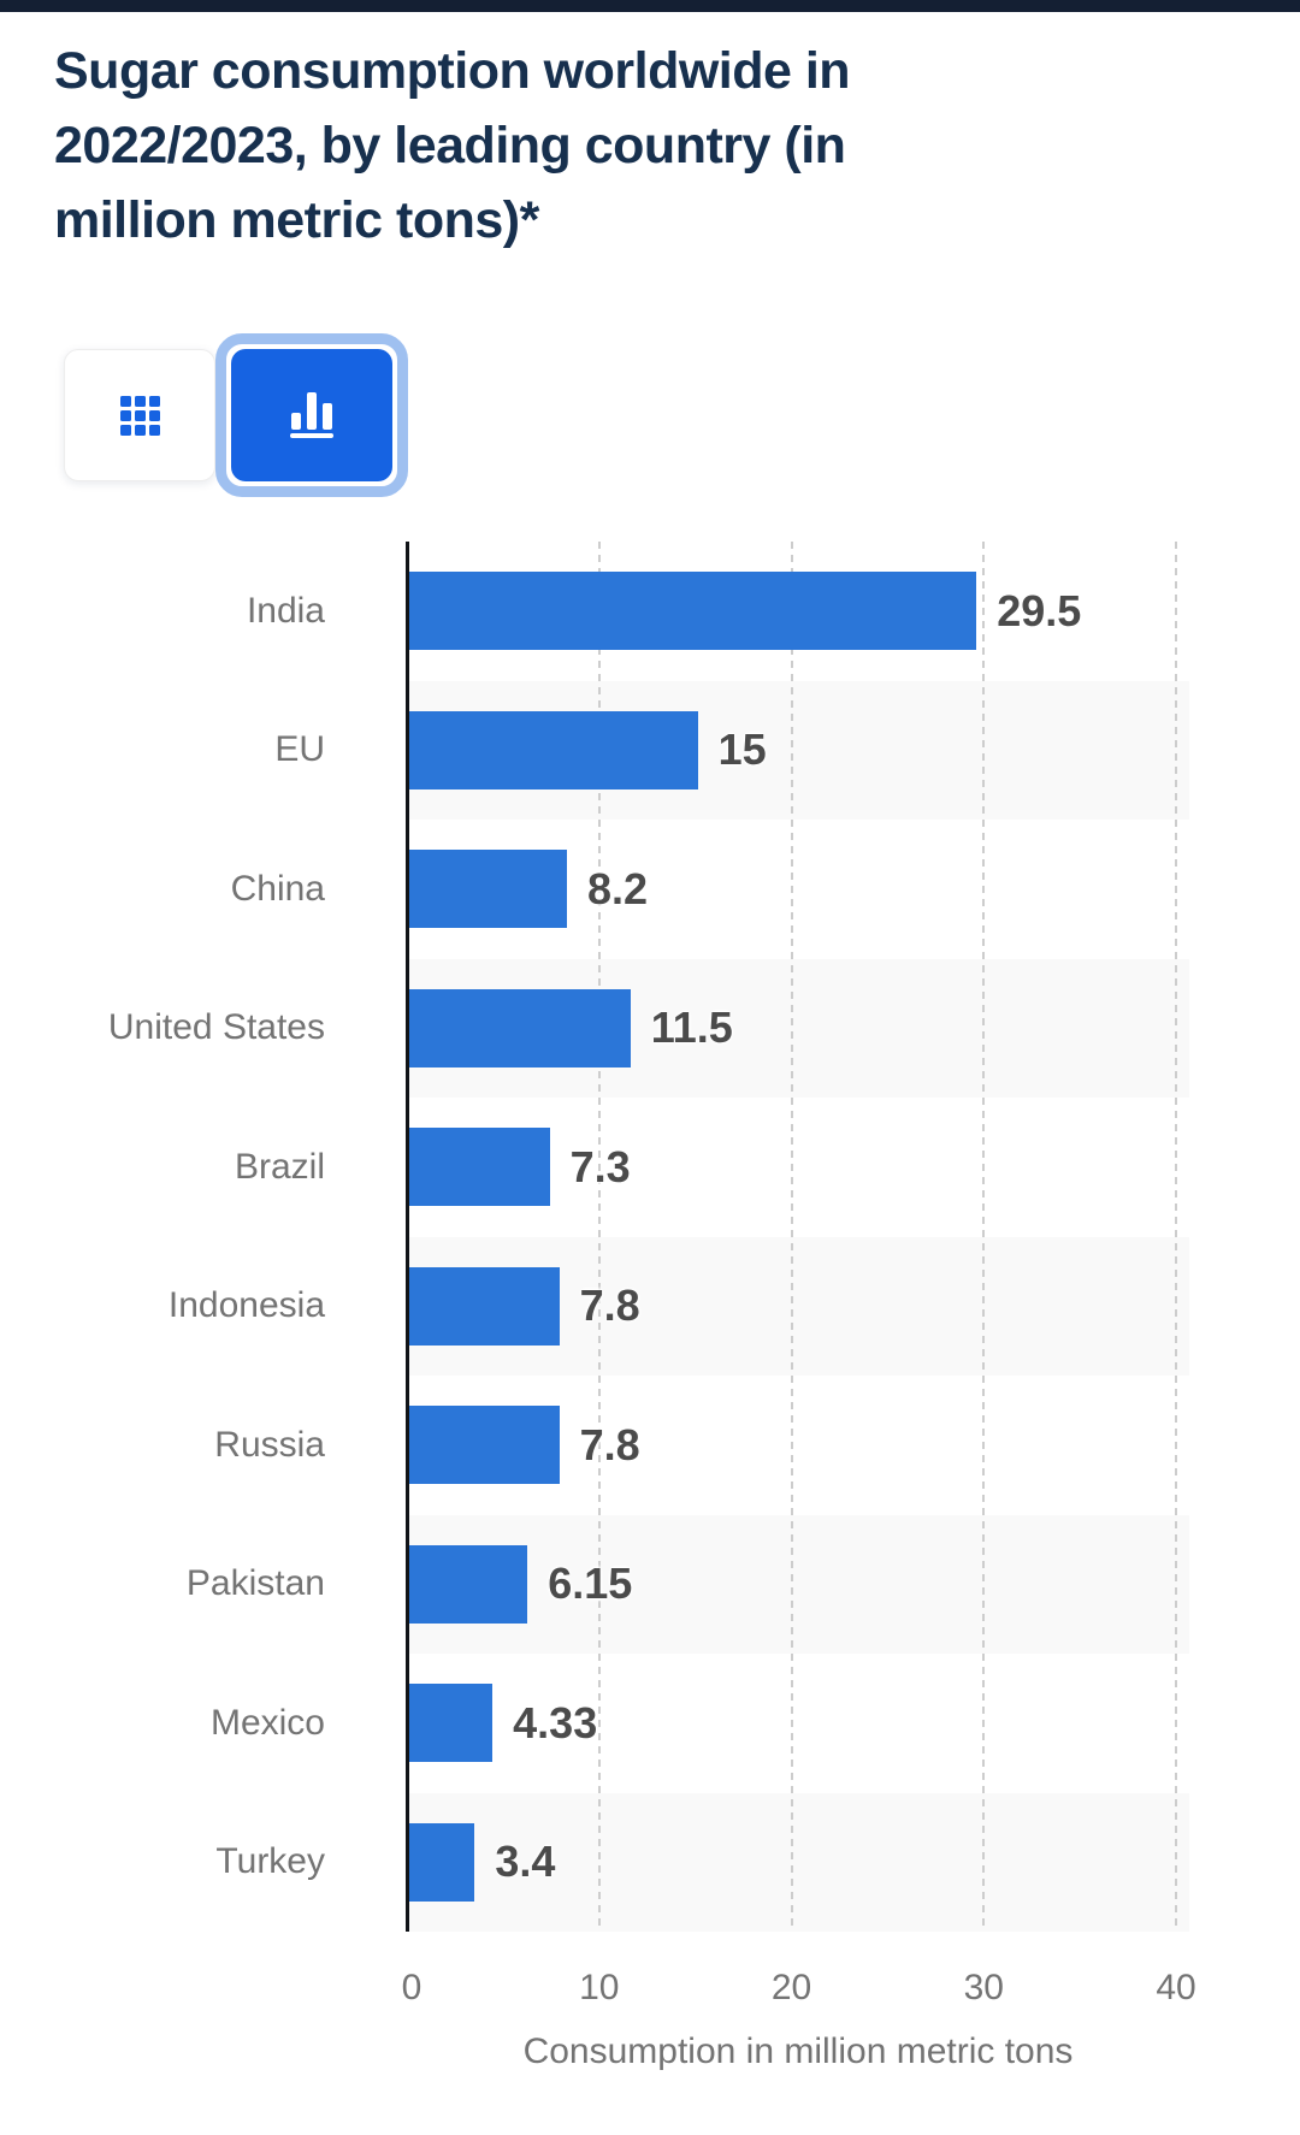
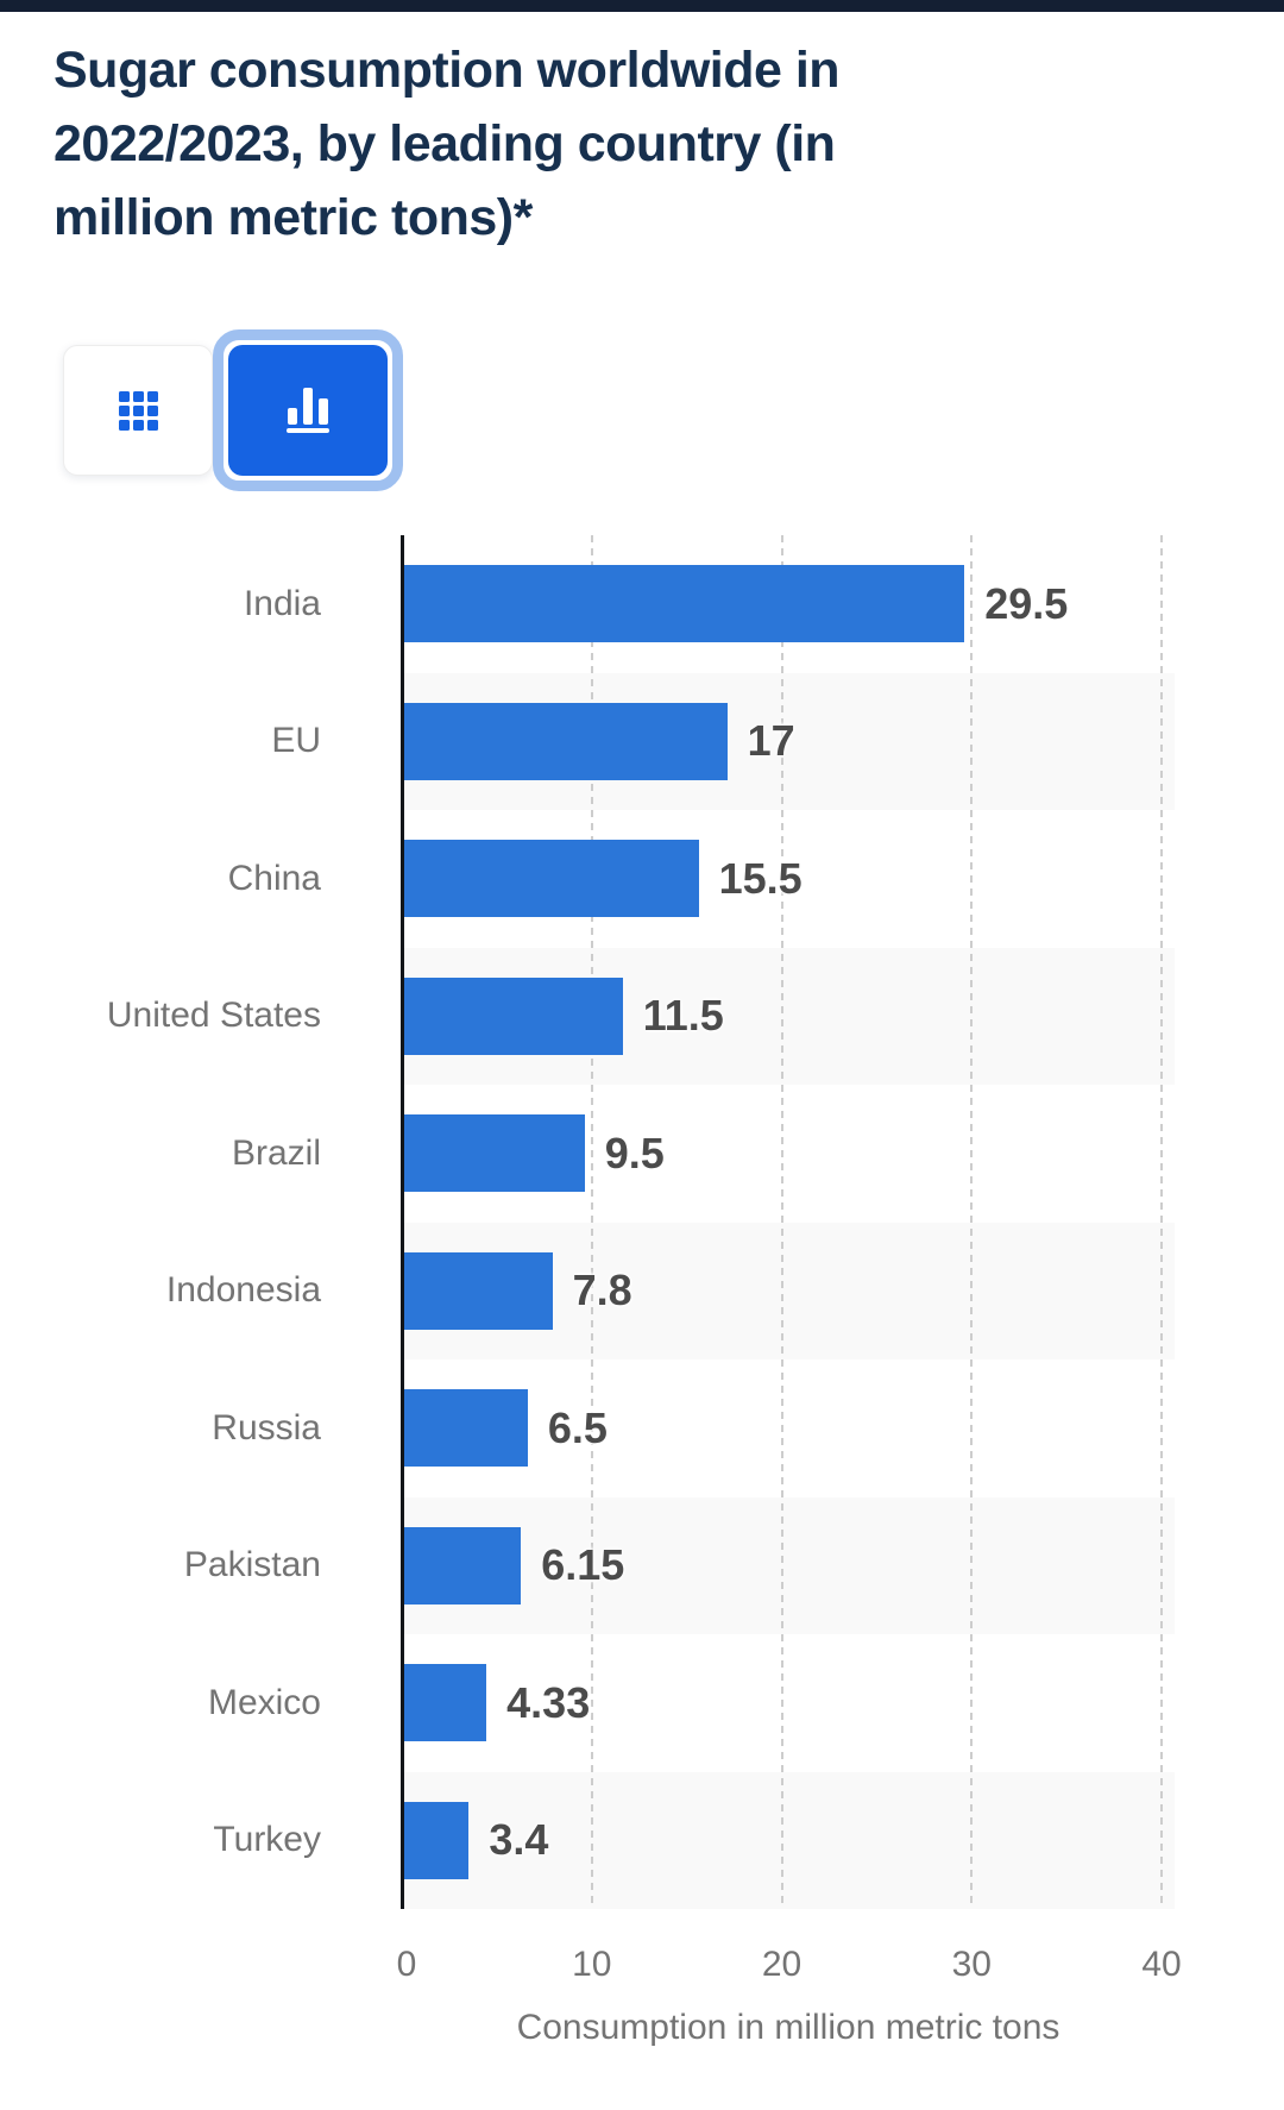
EU: 15 -> 17
China: 8.2 -> 15.5
Brazil: 7.3 -> 9.5
Russia: 7.8 -> 6.5
